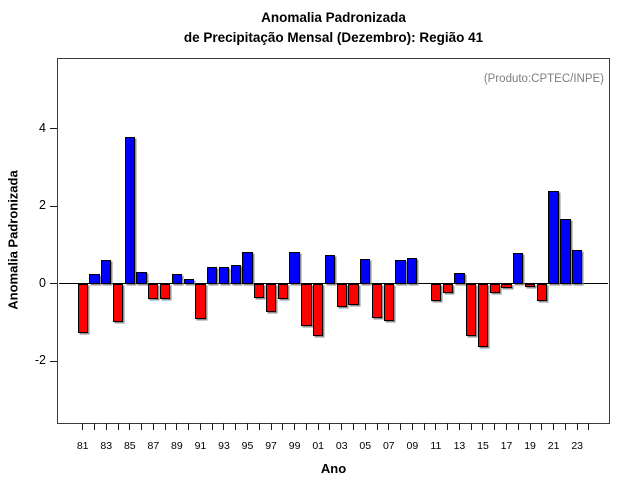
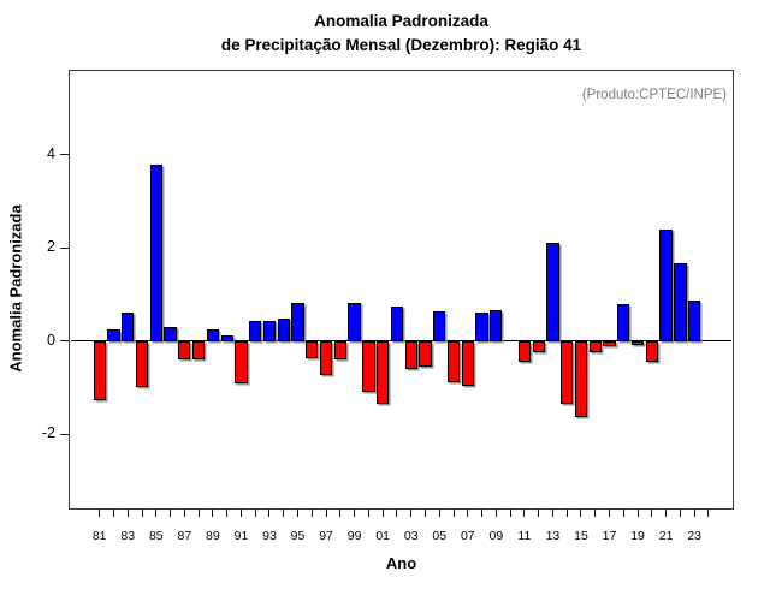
13: 0.3 -> 2.1
